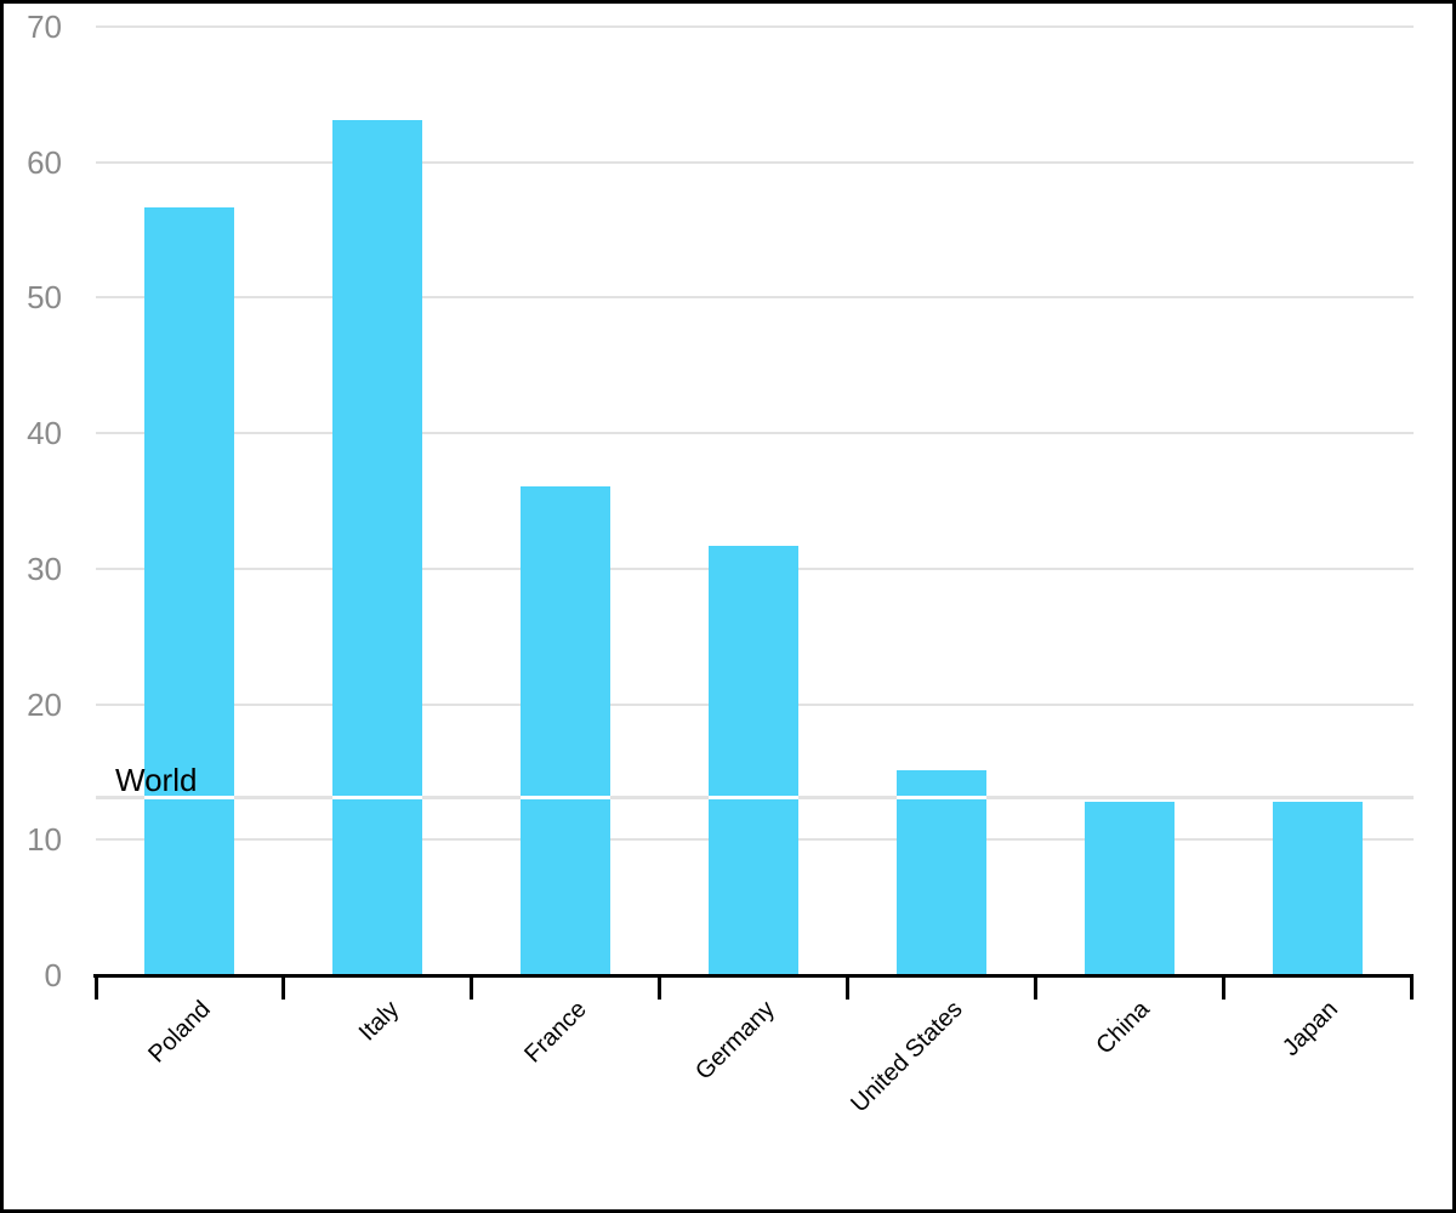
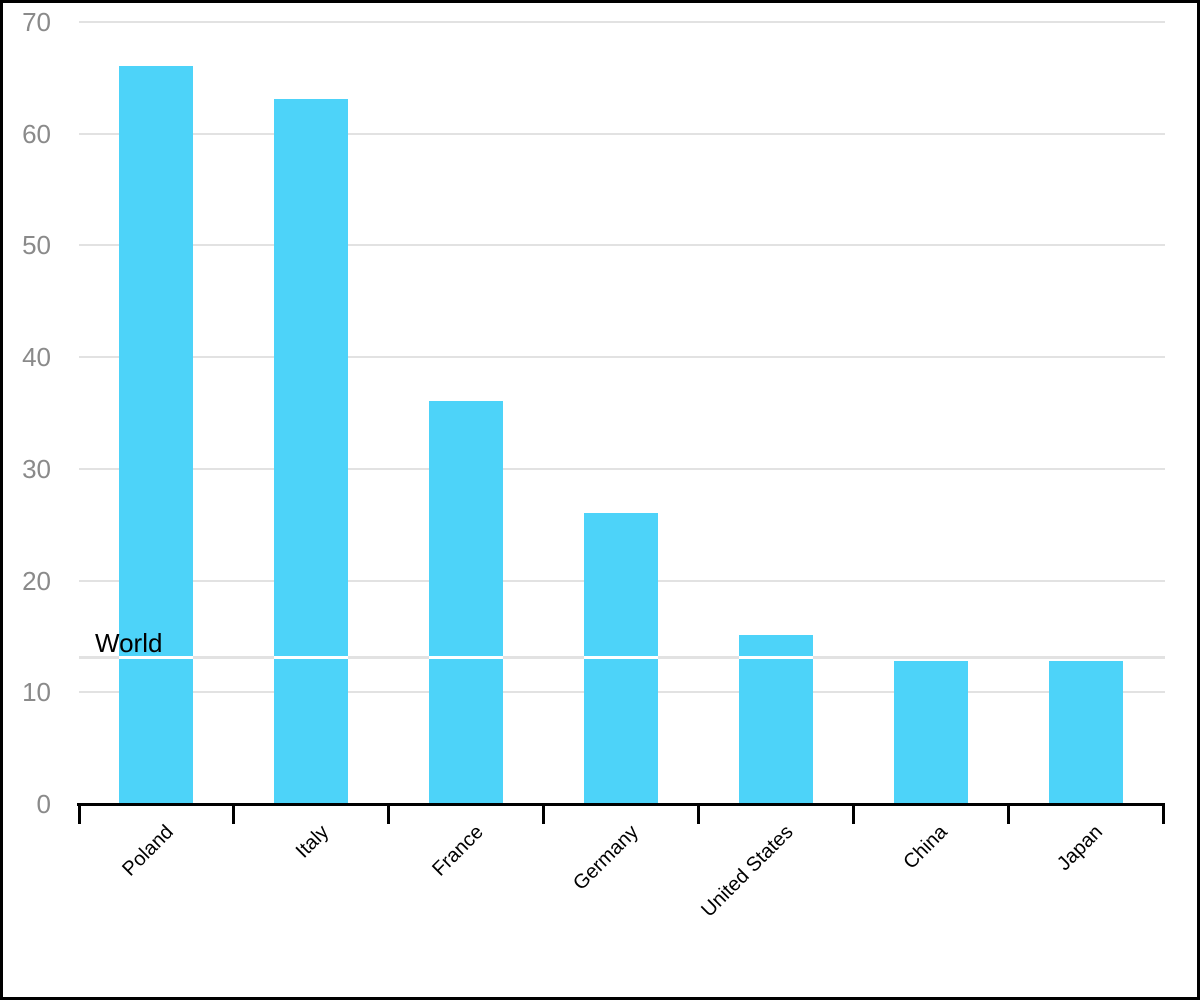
Poland: 56.6 -> 66.0
Germany: 31.6 -> 26.0
